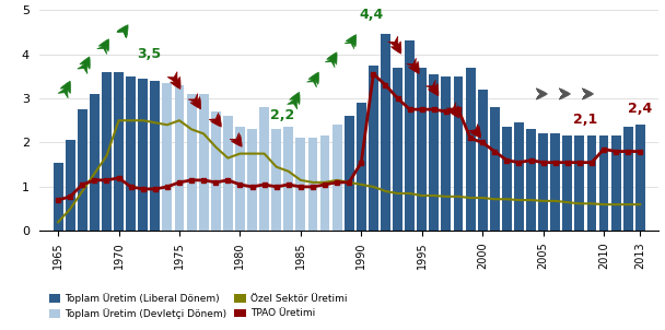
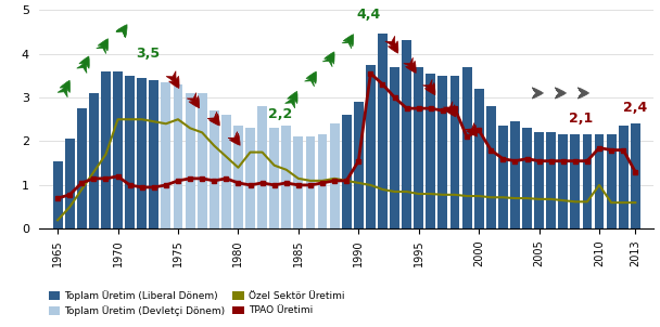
Özel Sektör Üretimi/1980: 1.75 -> 1.40
TPAO Üretimi/2000: 2.00 -> 2.25
Özel Sektör Üretimi/2010: 0.60 -> 1.00
TPAO Üretimi/2013: 1.80 -> 1.30
